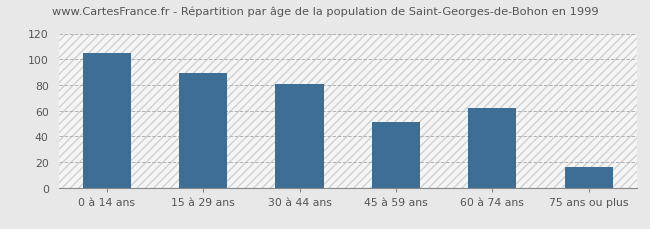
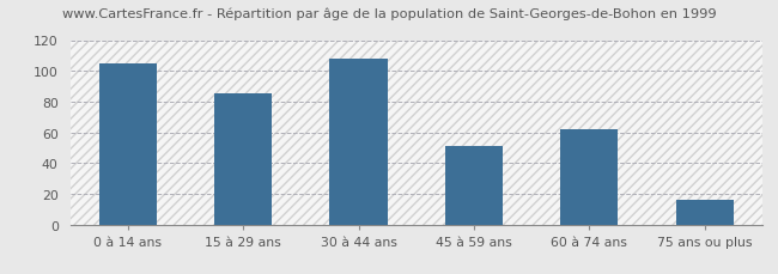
15 à 29 ans: 89 -> 85
30 à 44 ans: 81 -> 108
